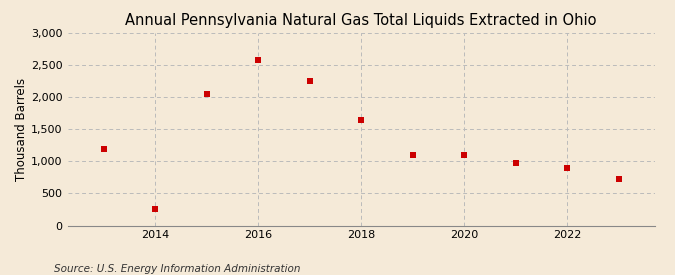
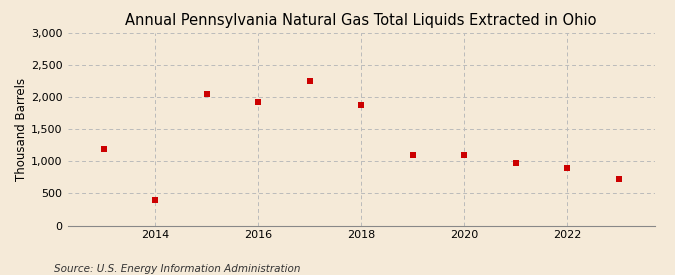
2014: 250 -> 400
2016: 2,580 -> 1,920
2018: 1,650 -> 1,880
